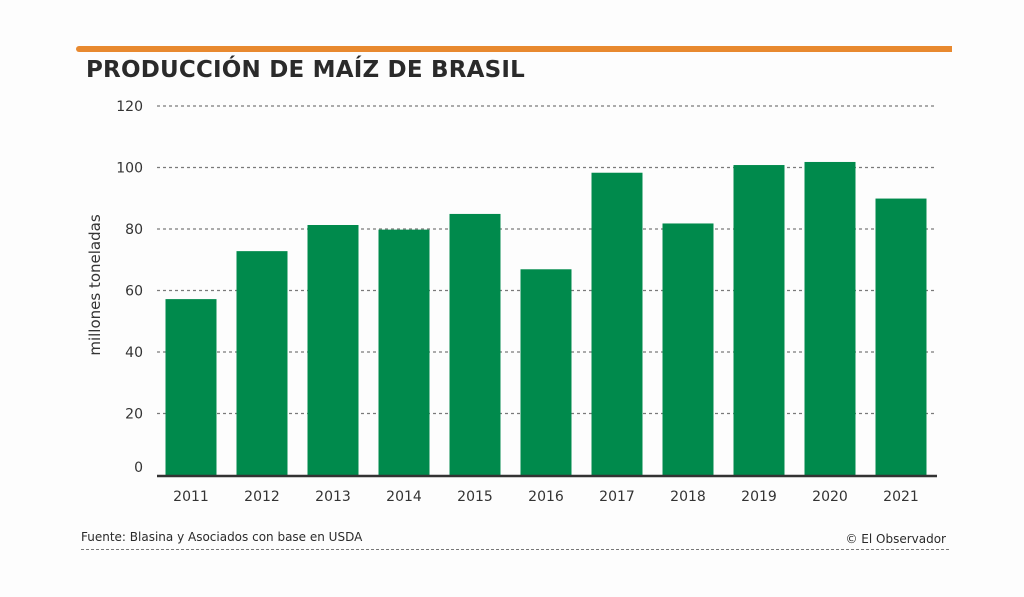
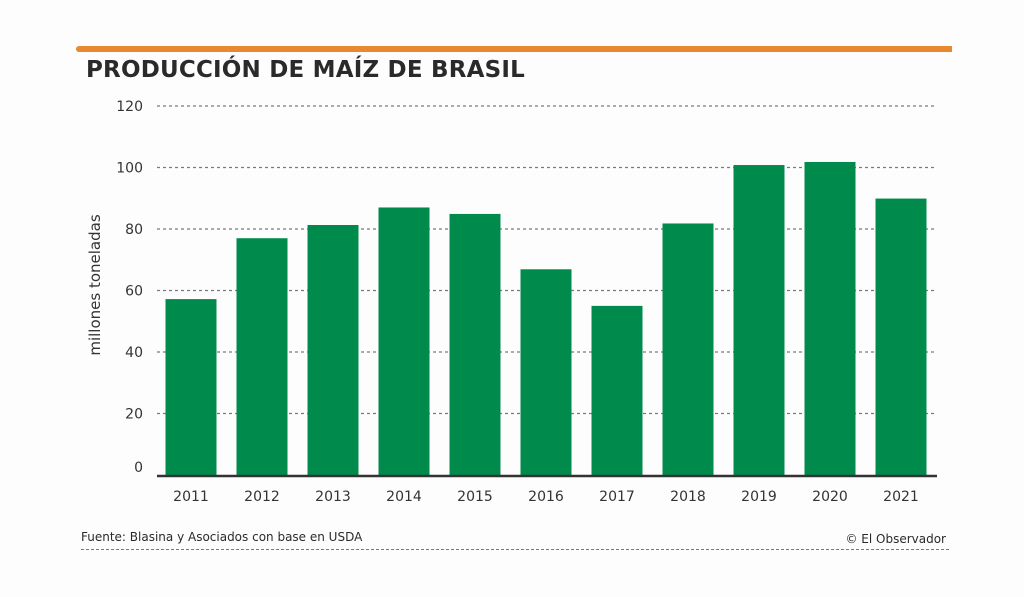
2012: 73 -> 77
2014: 80 -> 87
2017: 98 -> 55
